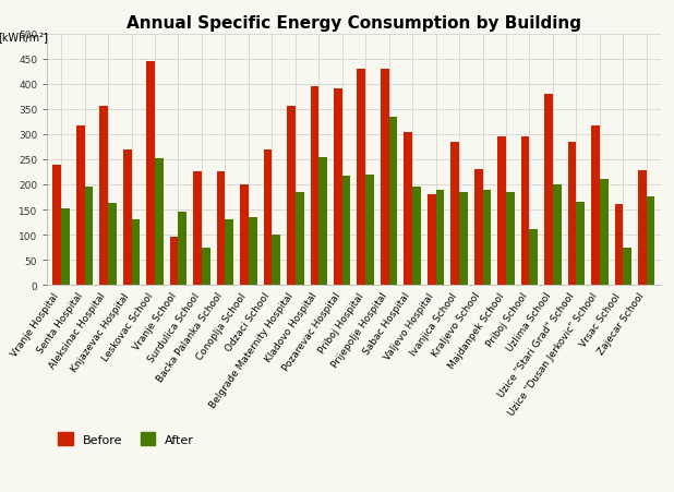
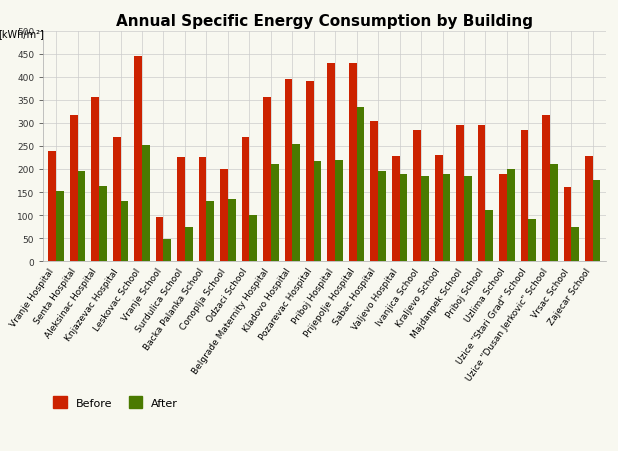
After/Vranje School: 145 -> 47
After/Belgrade Maternity Hospital: 185 -> 210
Before/Valjevo Hospital: 180 -> 228
Before/Uzlima School: 380 -> 188
After/Uzice "Stari Grad" School: 165 -> 92
